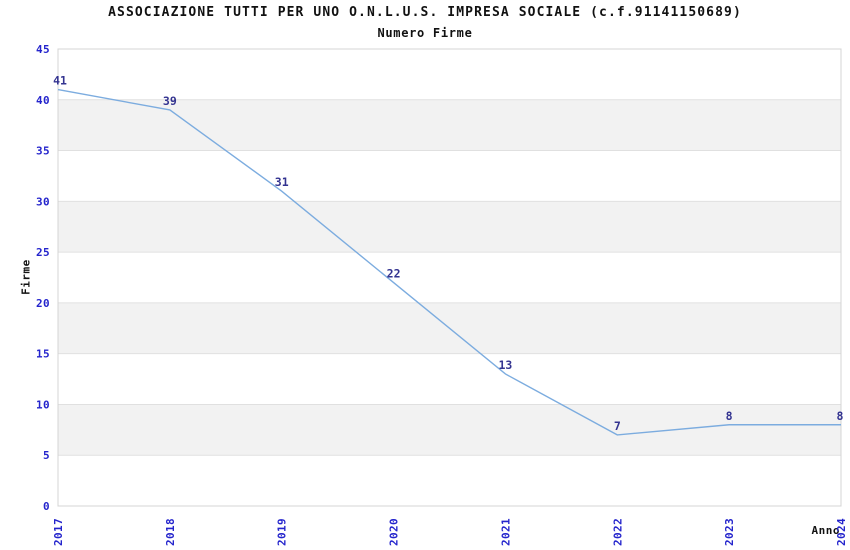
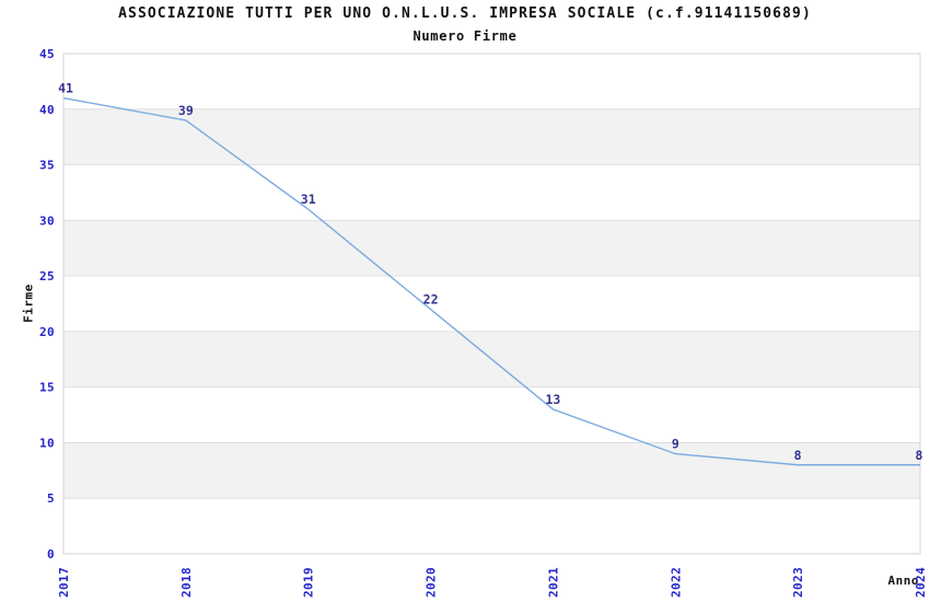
2022: 7 -> 9
